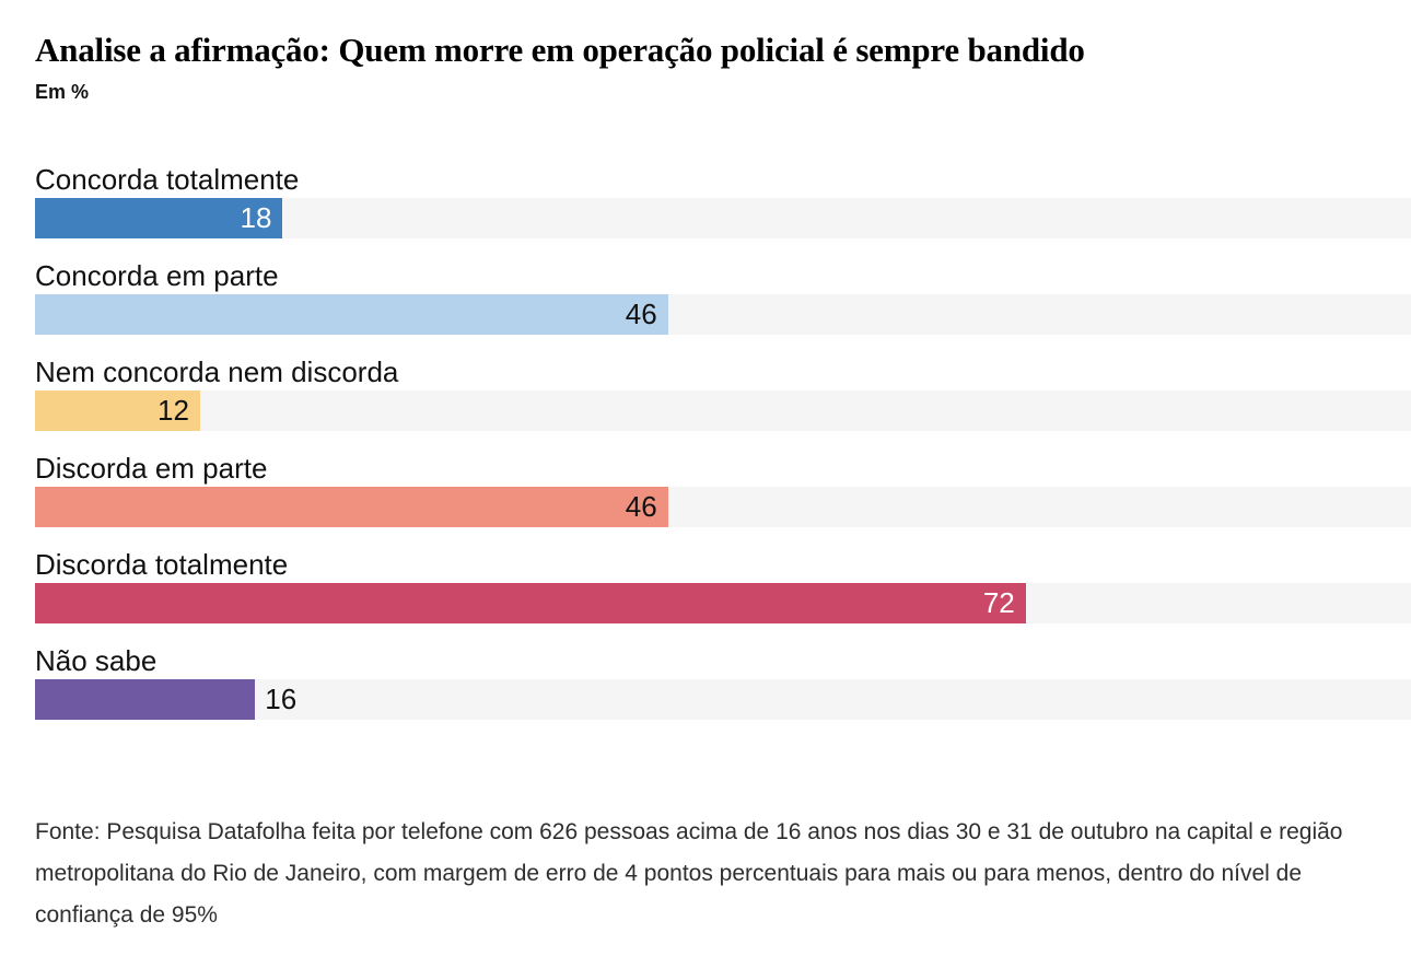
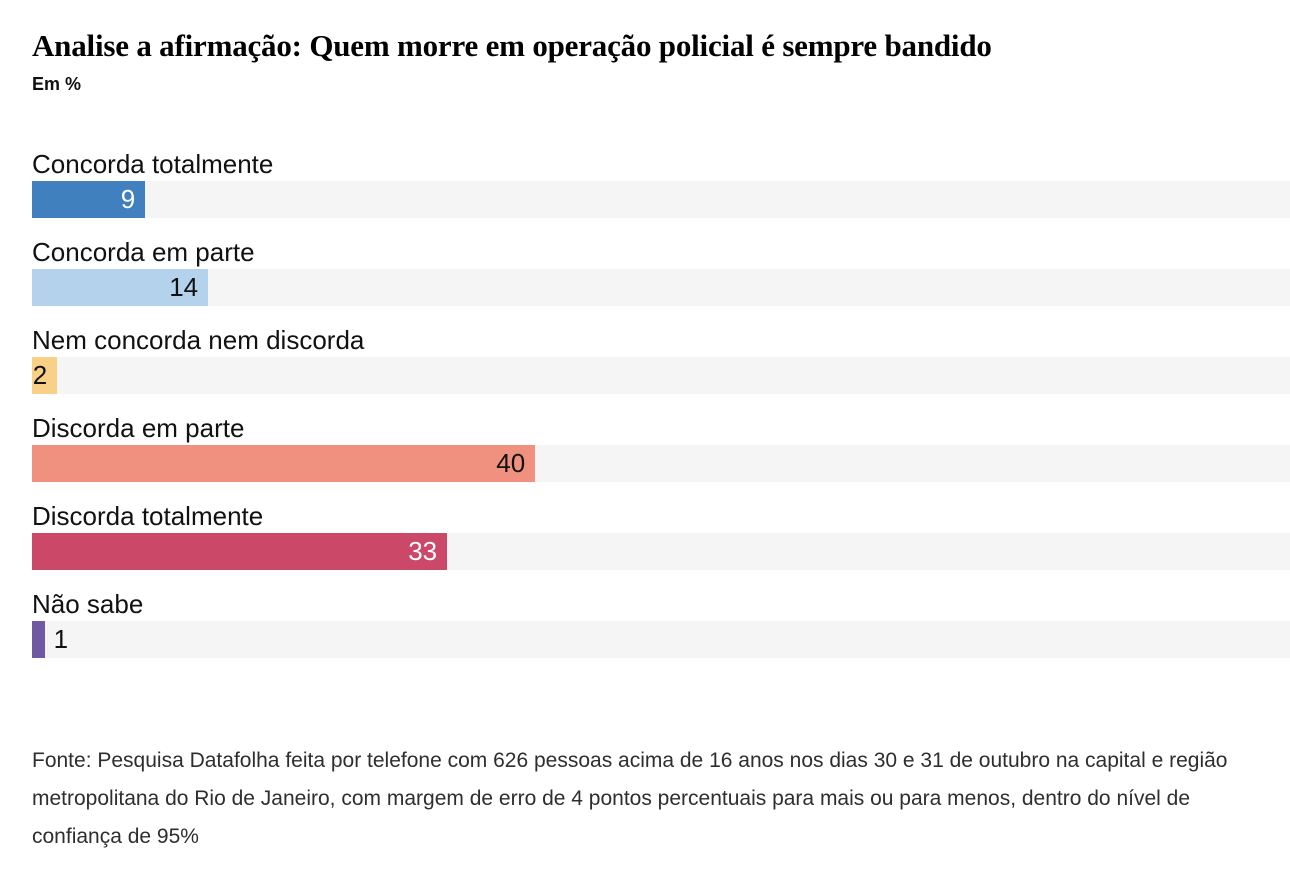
Concorda totalmente: 18 -> 9
Concorda em parte: 46 -> 14
Nem concorda nem discorda: 12 -> 2
Discorda em parte: 46 -> 40
Discorda totalmente: 72 -> 33
Não sabe: 16 -> 1
